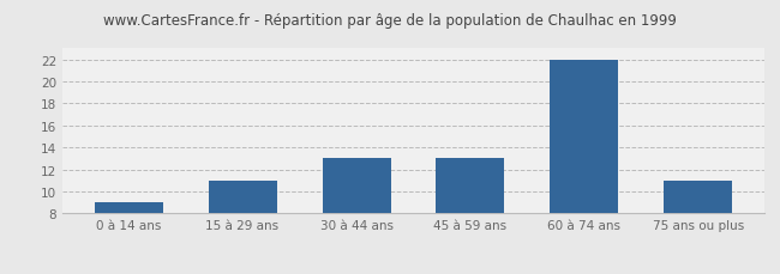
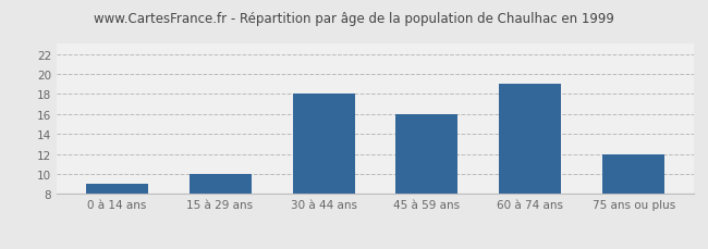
15 à 29 ans: 11 -> 10
30 à 44 ans: 13 -> 18
45 à 59 ans: 13 -> 16
60 à 74 ans: 22 -> 19
75 ans ou plus: 11 -> 12
